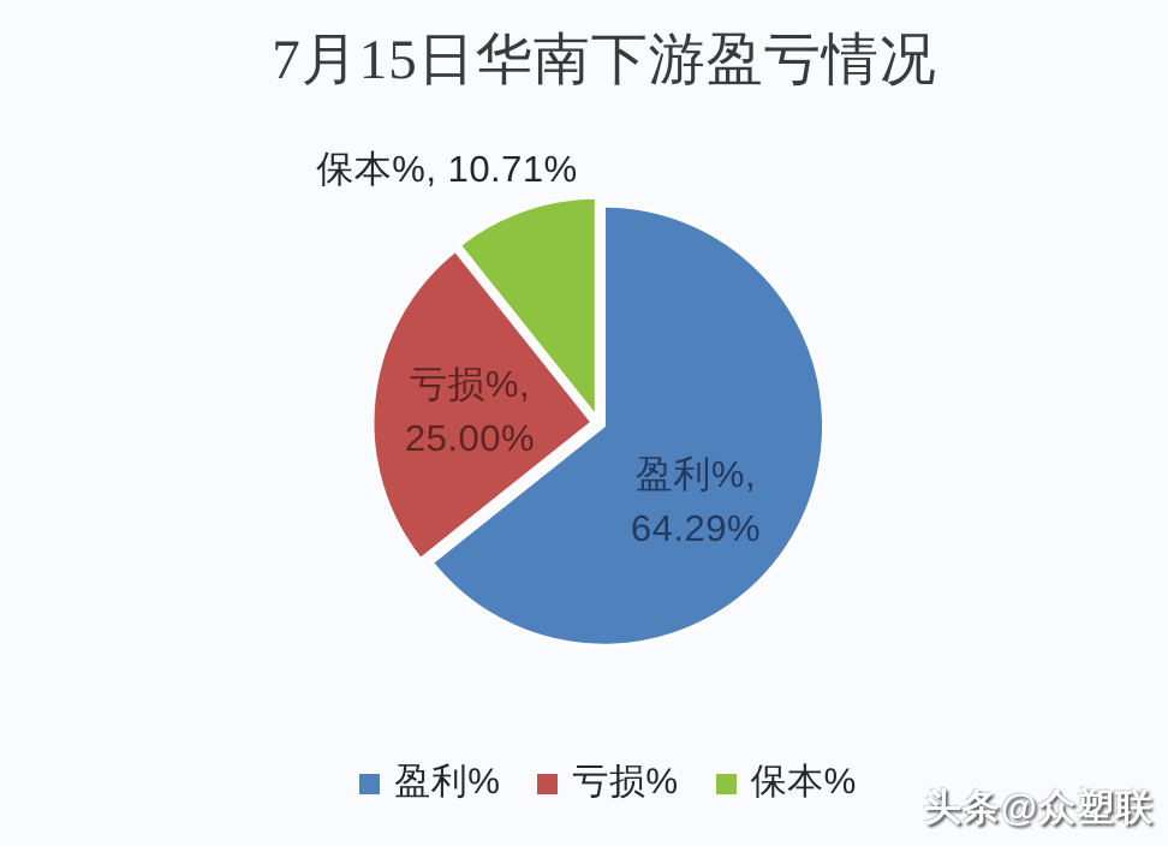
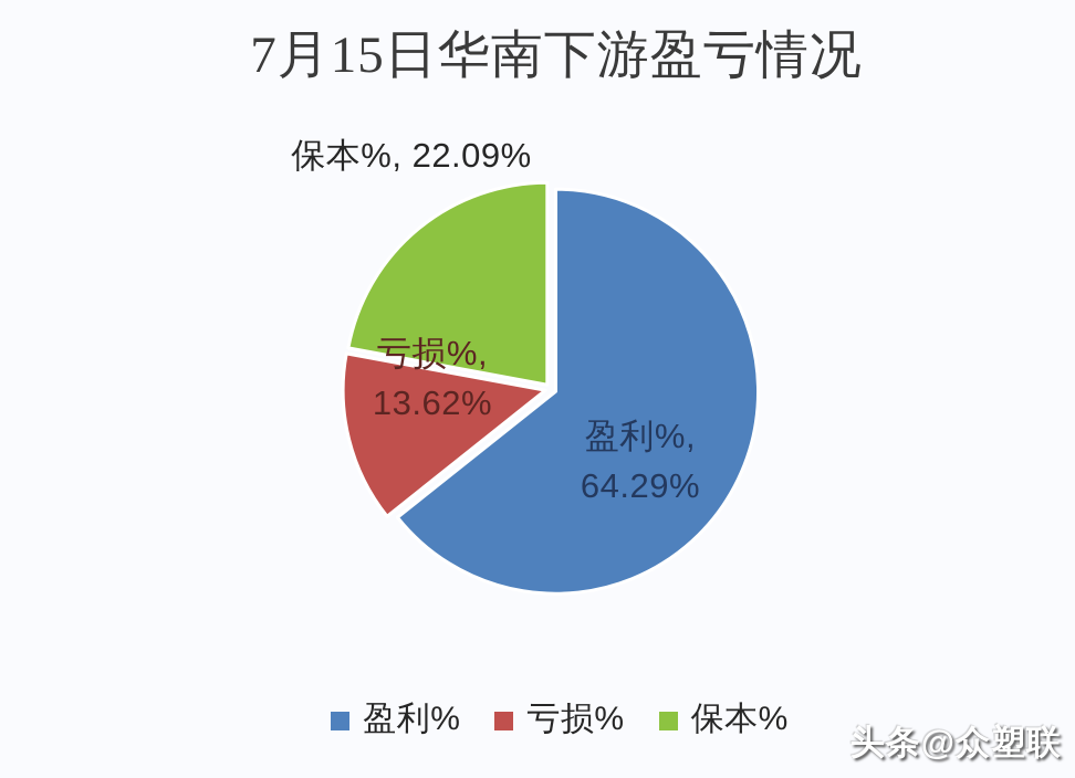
亏损%: 25.00% -> 13.62%
保本%: 10.71% -> 22.09%
